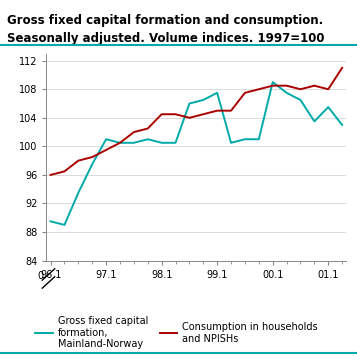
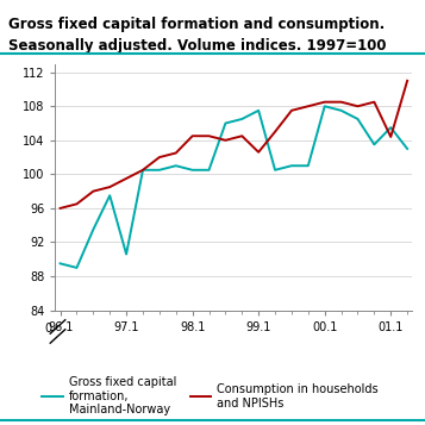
Gross fixed capital formation, Mainland-Norway/97.1: 101.0 -> 90.6
Consumption in households and NPISHs/99.1: 105.0 -> 102.6
Gross fixed capital formation, Mainland-Norway/00.1: 109.0 -> 108.0
Consumption in households and NPISHs/01.1: 108.0 -> 104.4
